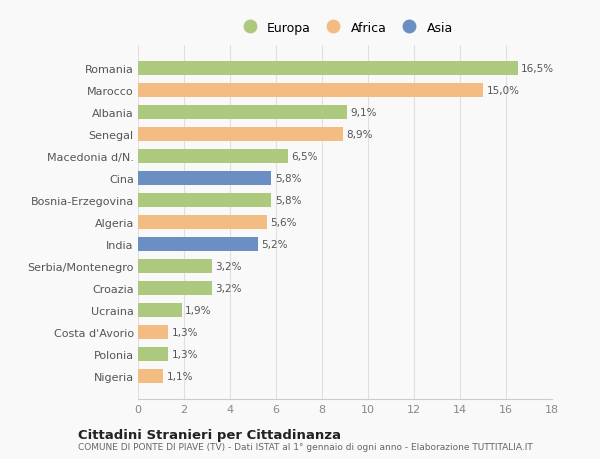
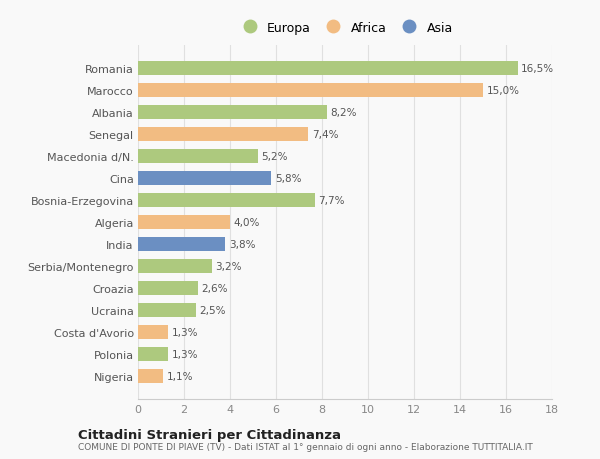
Albania: 9,1% -> 8,2%
Senegal: 8,9% -> 7,4%
Macedonia d/N.: 6,5% -> 5,2%
Bosnia-Erzegovina: 5,8% -> 7,7%
Algeria: 5,6% -> 4,0%
India: 5,2% -> 3,8%
Croazia: 3,2% -> 2,6%
Ucraina: 1,9% -> 2,5%
